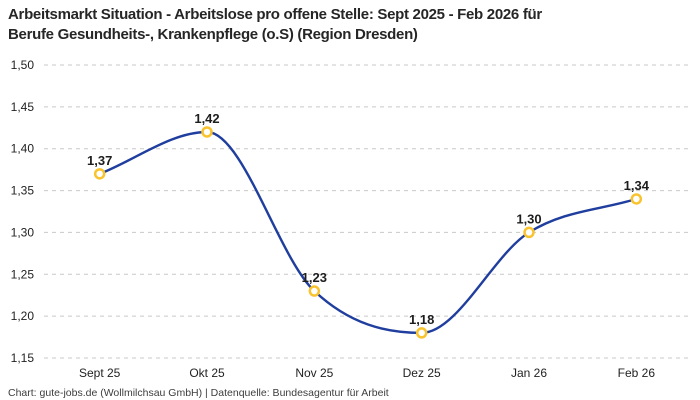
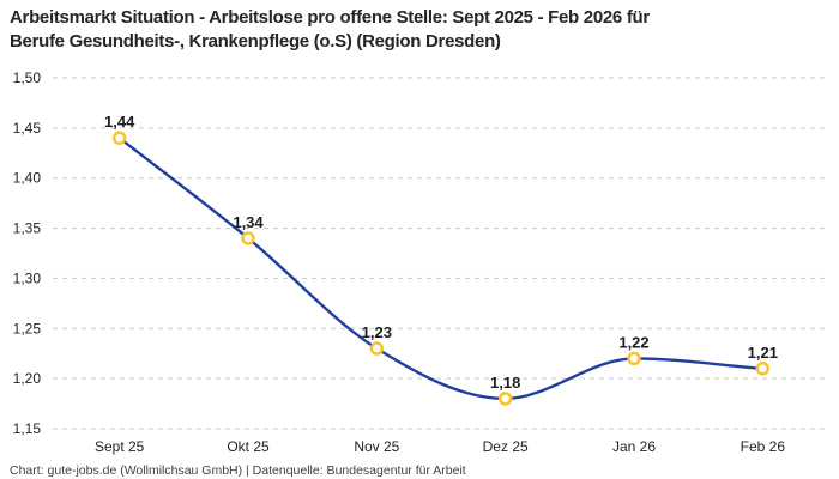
Sept 25: 1,37 -> 1,44
Okt 25: 1,42 -> 1,34
Jan 26: 1,30 -> 1,22
Feb 26: 1,34 -> 1,21
